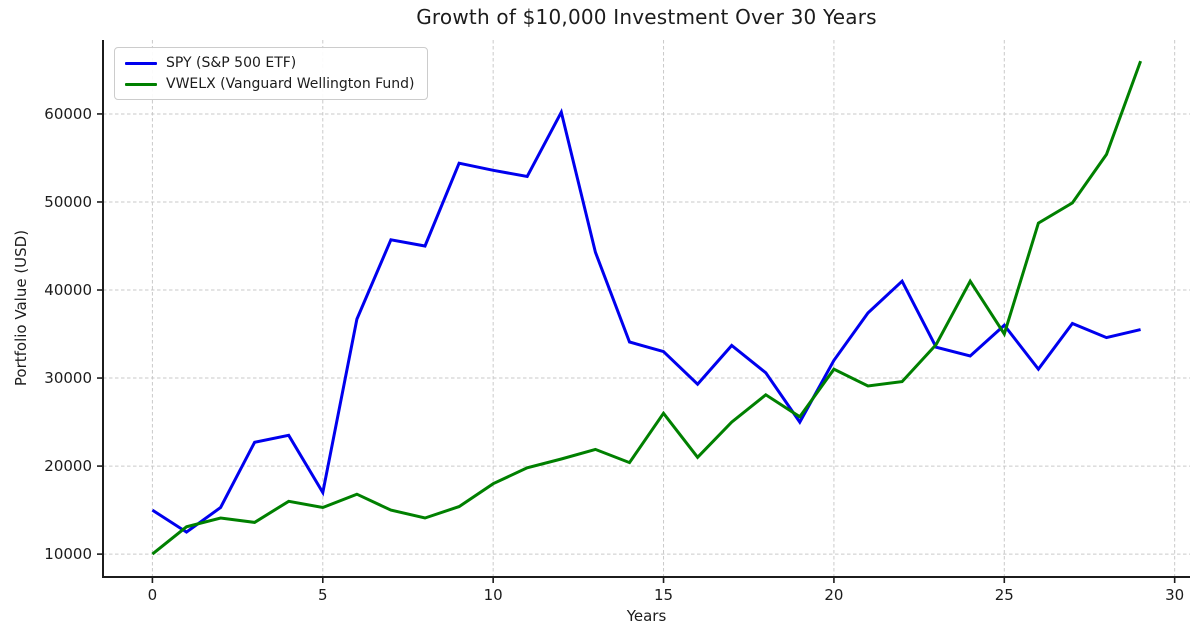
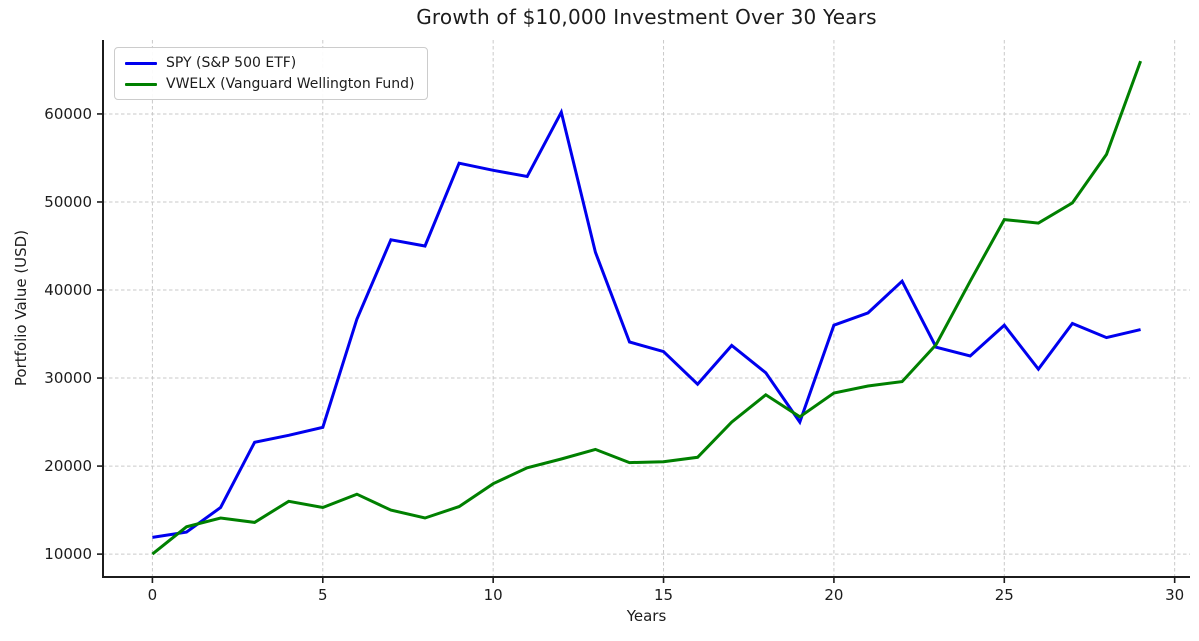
SPY (S&P 500 ETF)/0: 15000 -> 12000
SPY (S&P 500 ETF)/5: 17000 -> 24000
VWELX (Vanguard Wellington Fund)/15: 26000 -> 20000
SPY (S&P 500 ETF)/20: 32000 -> 36000
VWELX (Vanguard Wellington Fund)/20: 31000 -> 28000
VWELX (Vanguard Wellington Fund)/25: 35000 -> 48000
